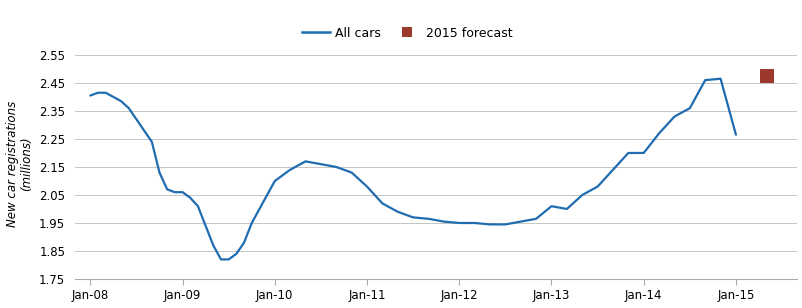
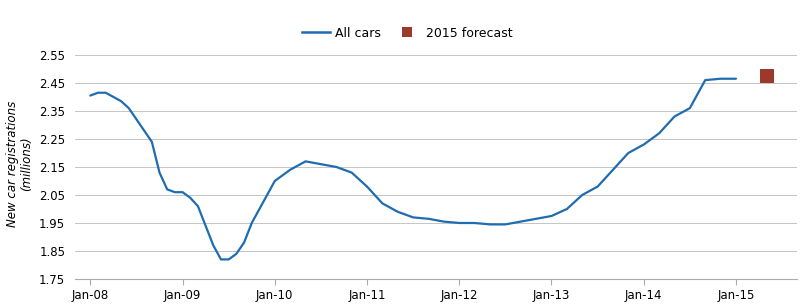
Jan-13: 2.010 -> 1.975
Jan-14: 2.200 -> 2.230
Jan-15: 2.265 -> 2.465
